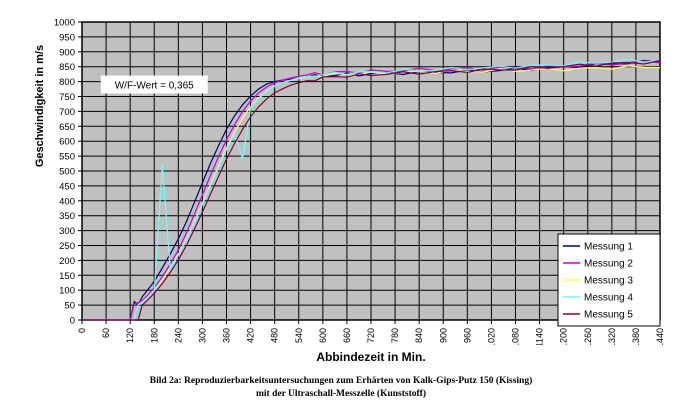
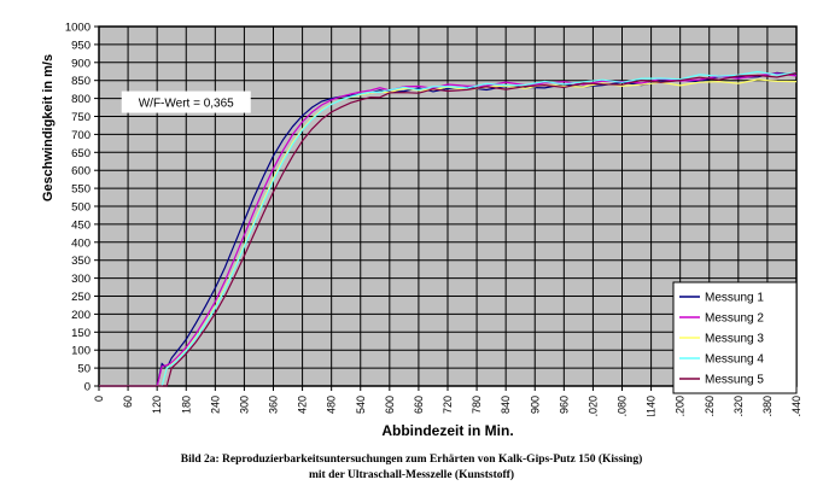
Messung 4/200: 520 -> 130
Messung 4/400: 540 -> 670
